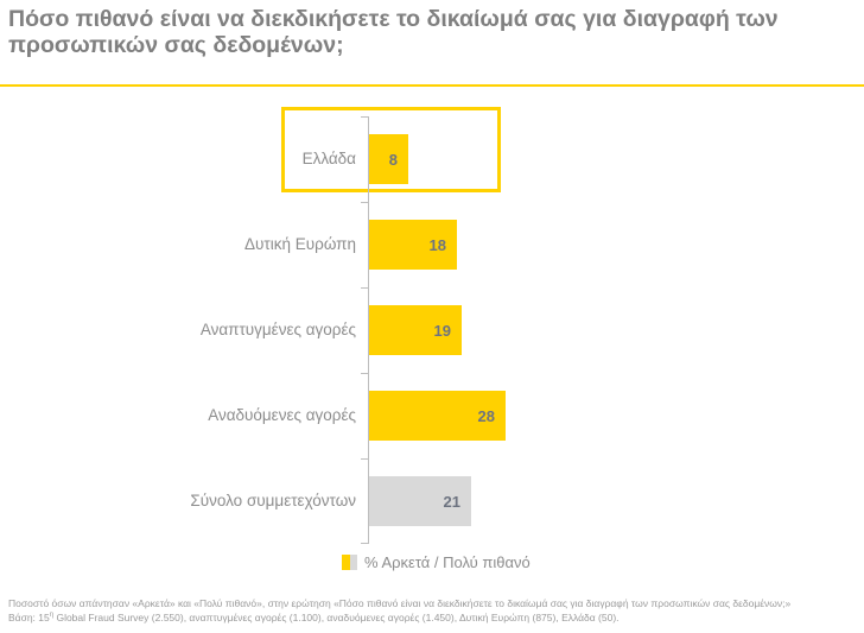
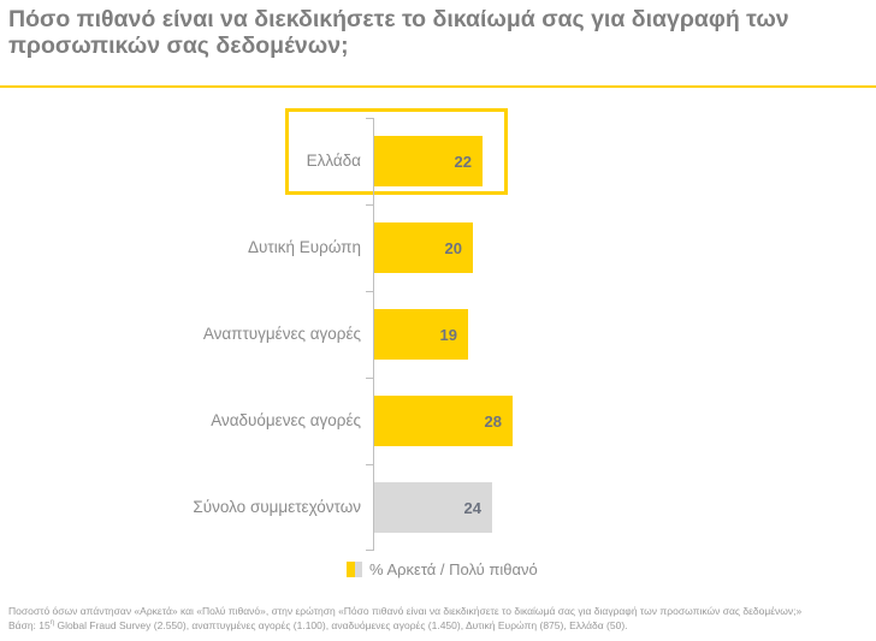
Ελλάδα: 8 -> 22
Δυτική Ευρώπη: 18 -> 20
Σύνολο συμμετεχόντων: 21 -> 24
